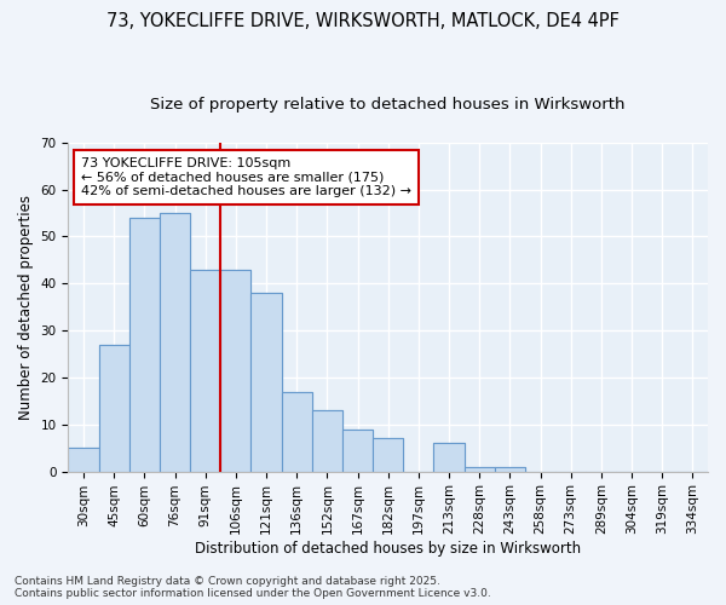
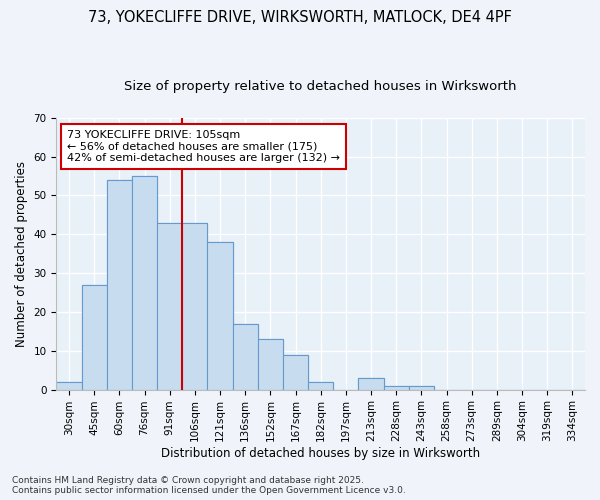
30sqm: 5 -> 2
182sqm: 7 -> 2
213sqm: 6 -> 3
